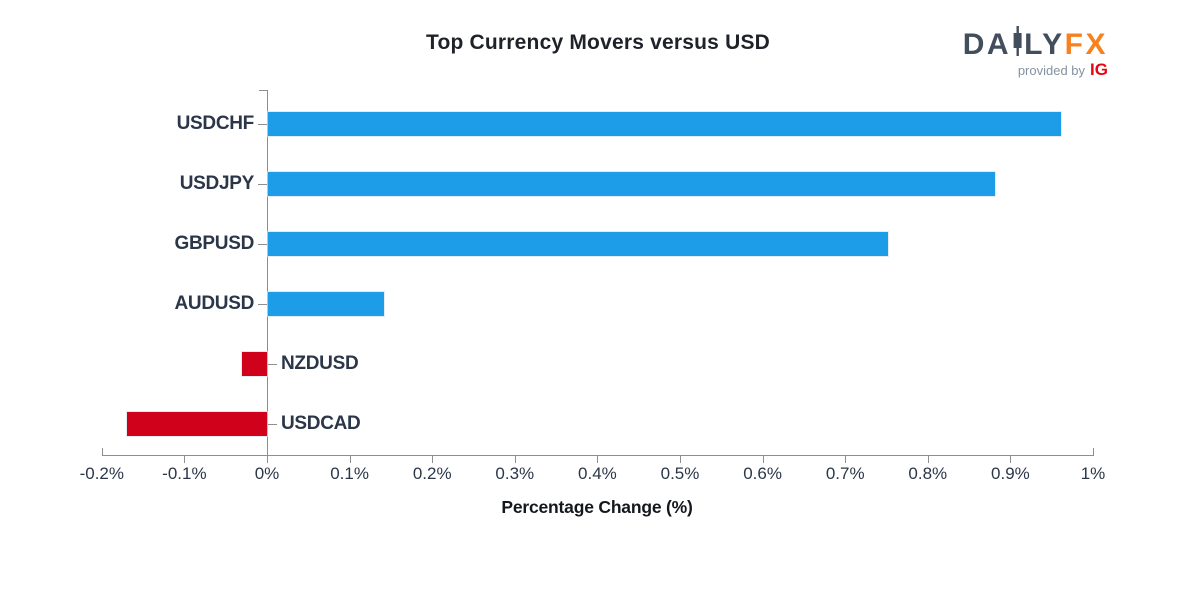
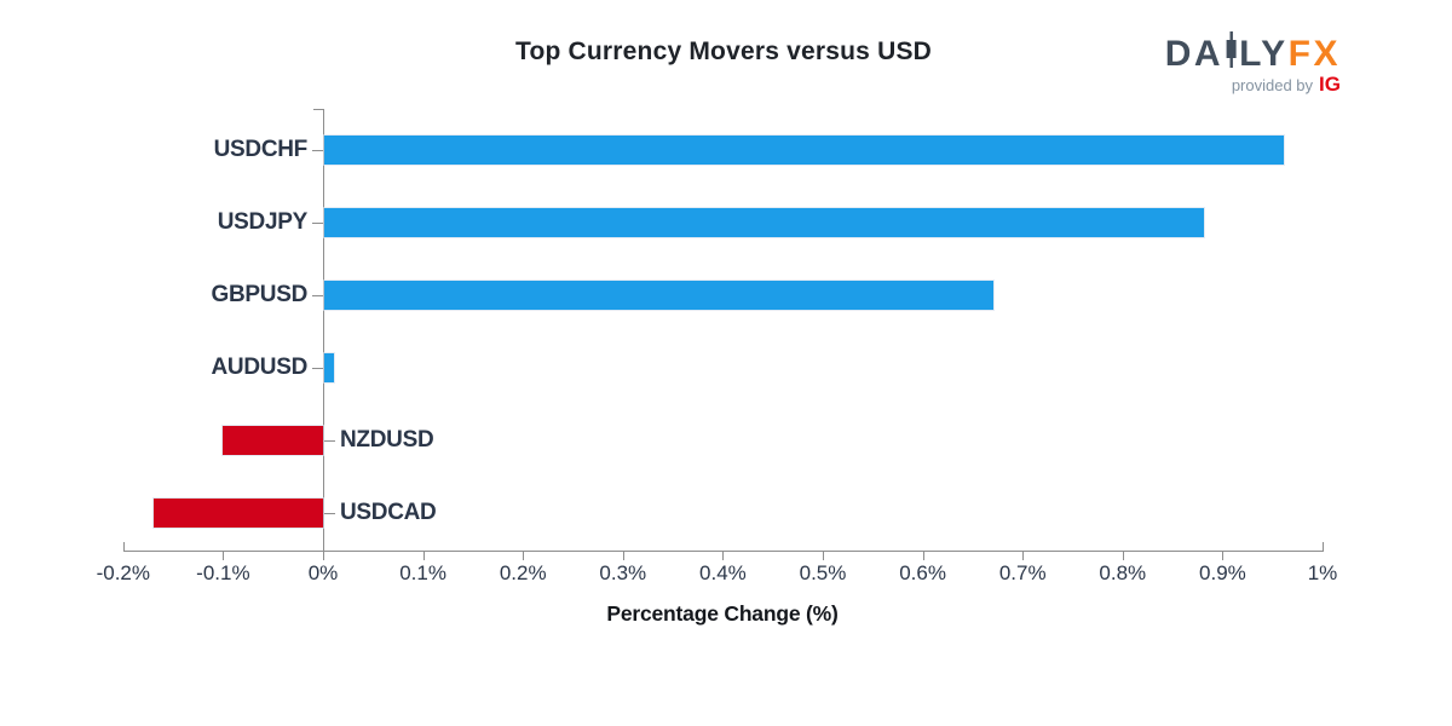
GBPUSD: 0.75% -> 0.67%
AUDUSD: 0.14% -> 0.01%
NZDUSD: -0.03% -> -0.10%
